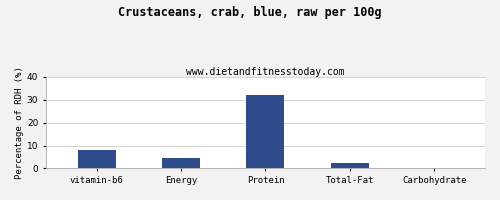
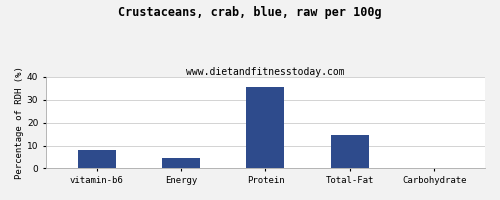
Protein: 32.0 -> 35.5
Total-Fat: 2.5 -> 14.5
